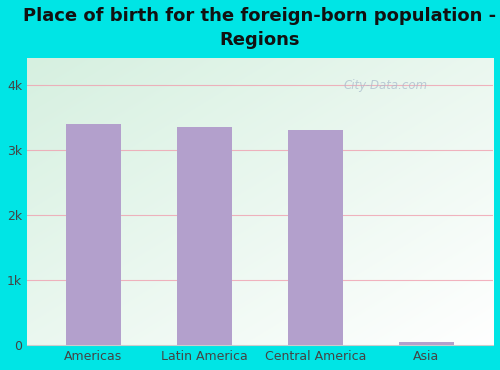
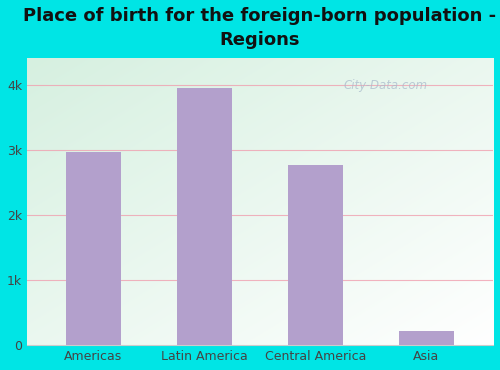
Americas: 3.40k -> 2.96k
Latin America: 3.35k -> 3.94k
Central America: 3.30k -> 2.76k
Asia: 0.06k -> 0.22k
